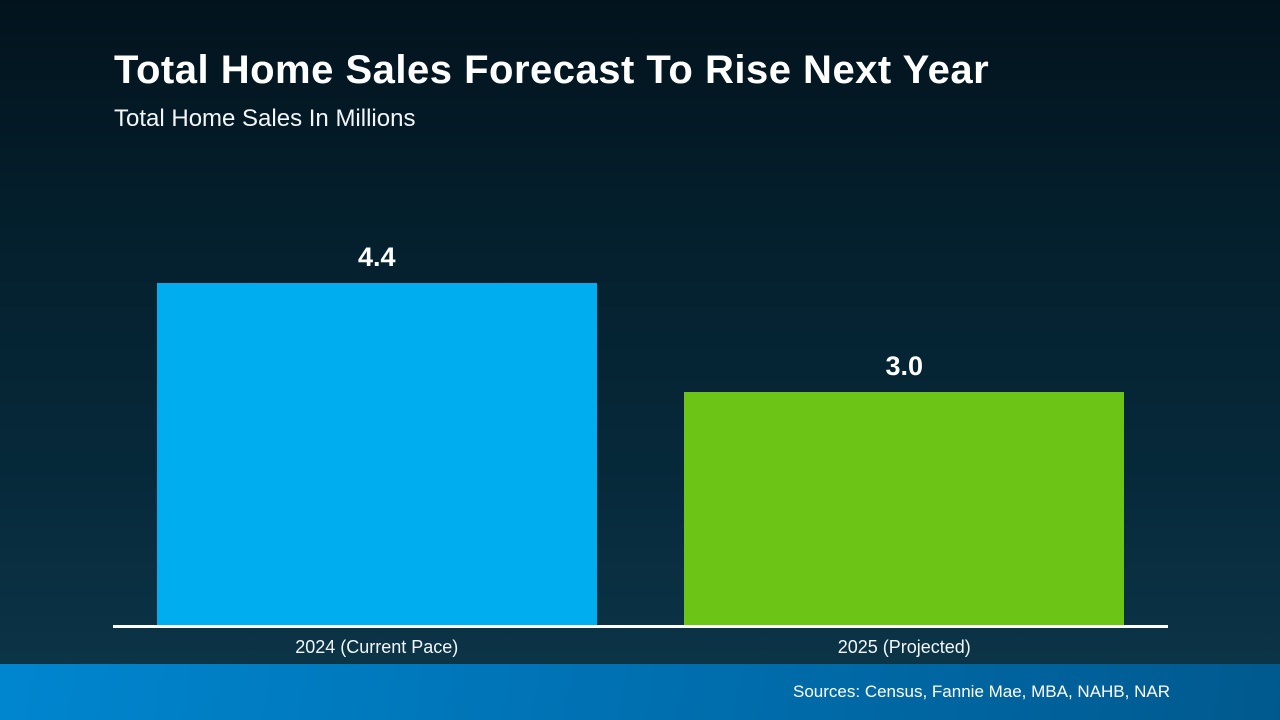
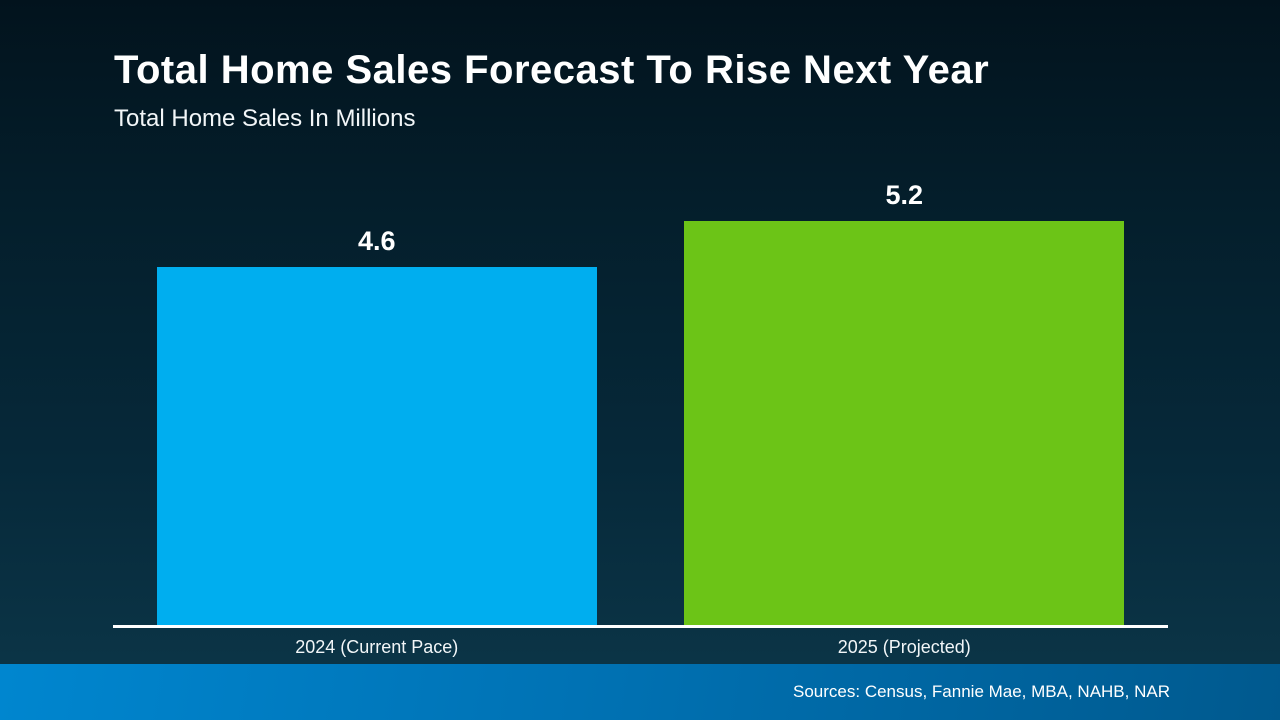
2024 (Current Pace): 4.4 -> 4.6
2025 (Projected): 3.0 -> 5.2
